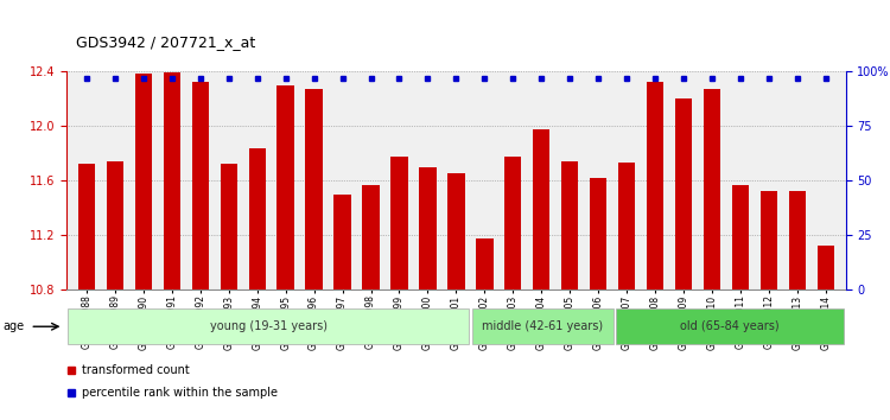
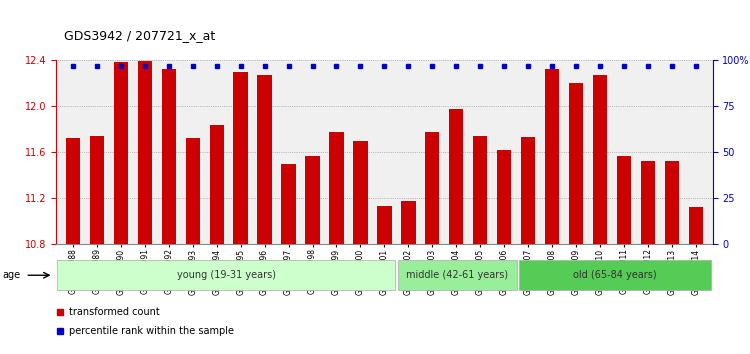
GSM813001: 11.65 -> 11.13
